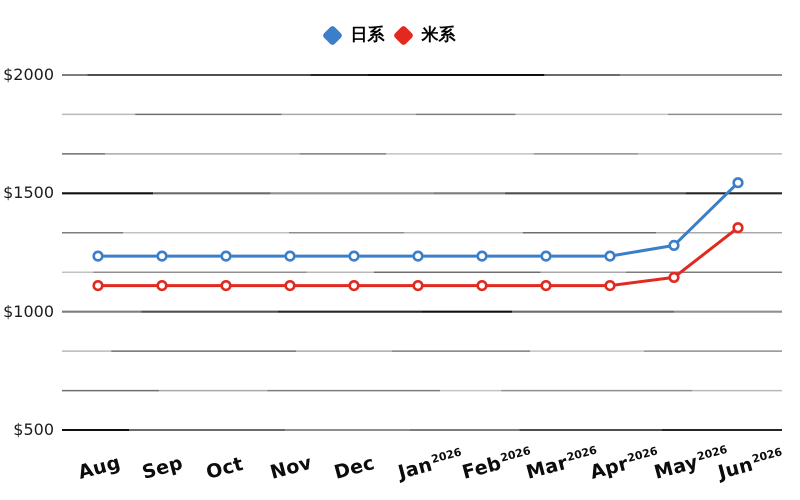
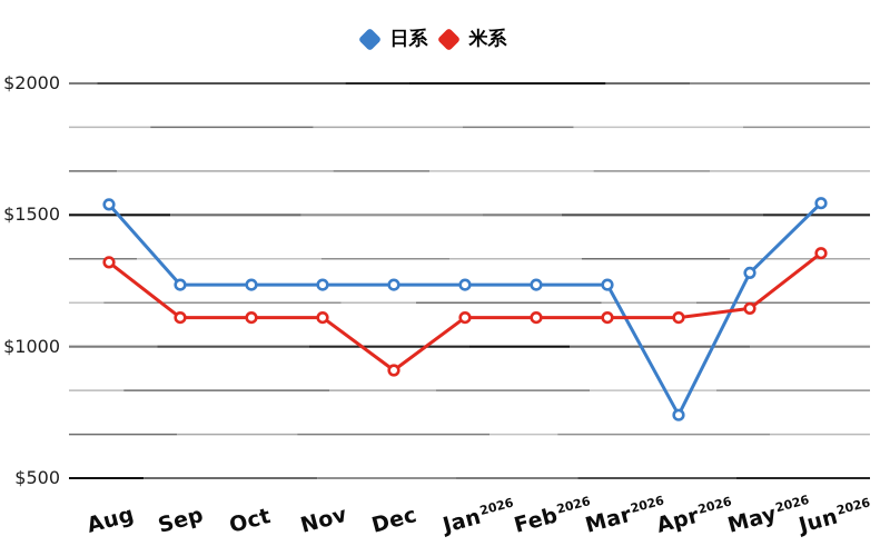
日系/Aug: $1240 -> $1540
米系/Aug: $1110 -> $1320
米系/Dec: $1110 -> $910
日系/Apr: $1240 -> $740
